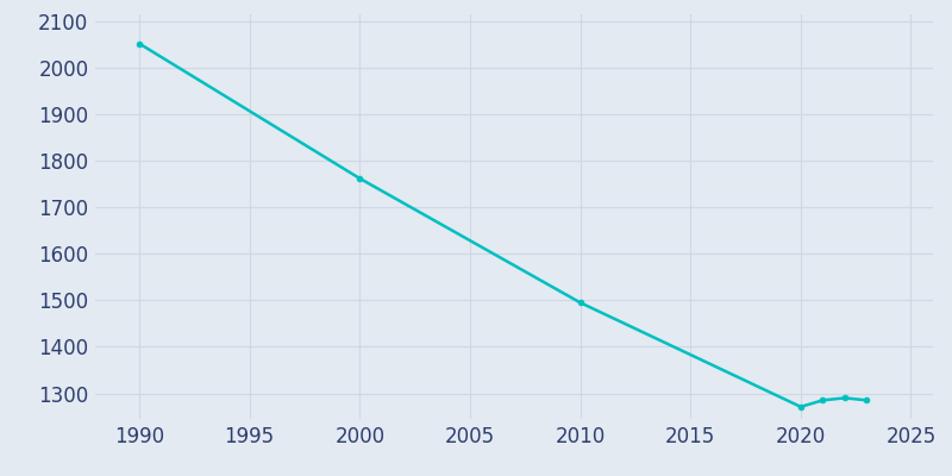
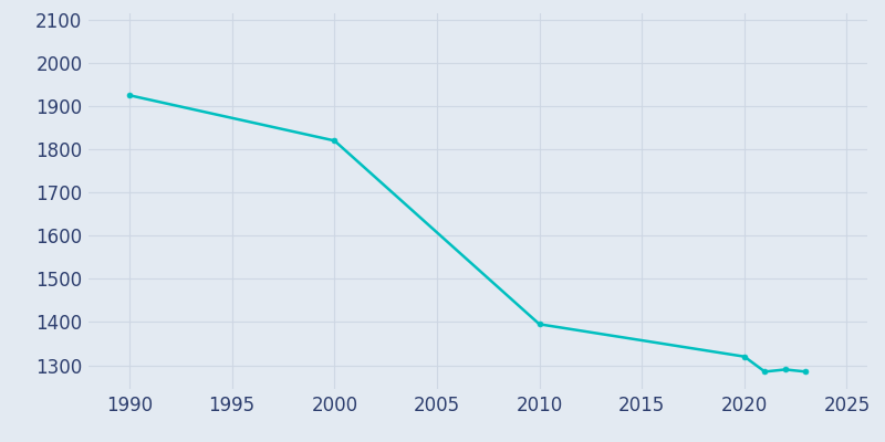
1990: 2052 -> 1925
2000: 1762 -> 1820
2010: 1495 -> 1395
2020: 1271 -> 1320
